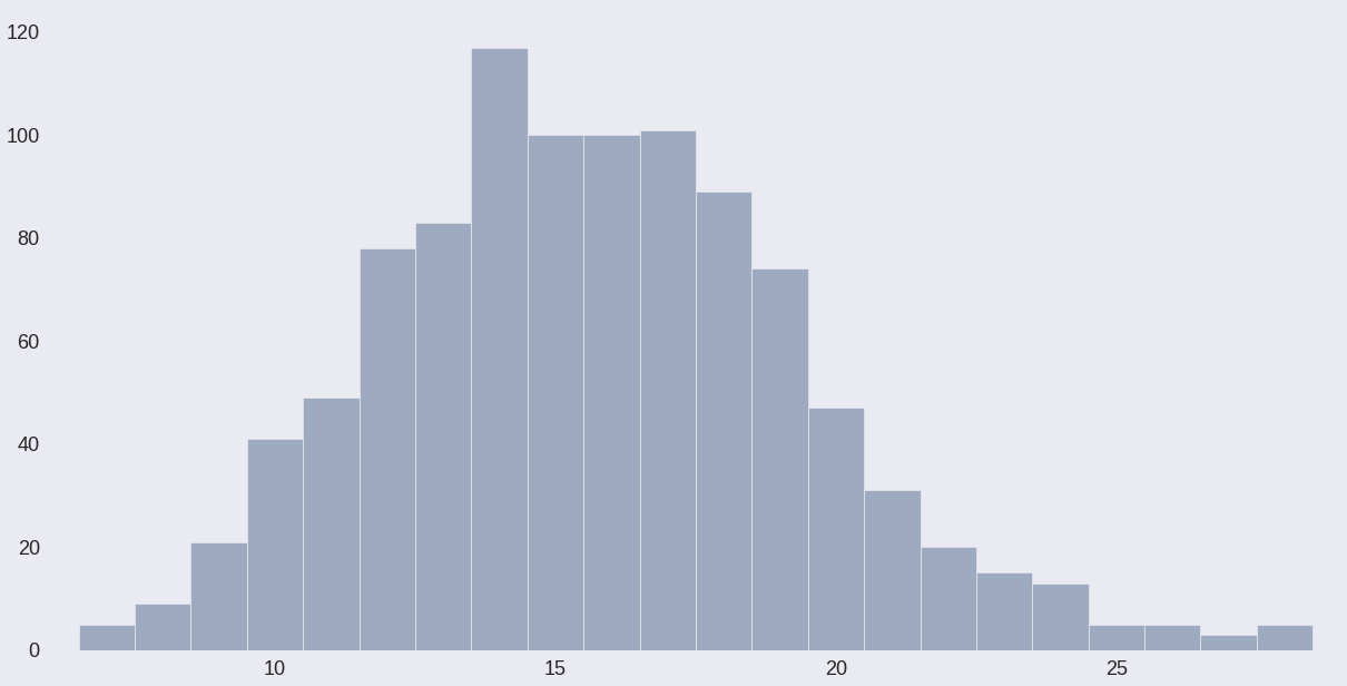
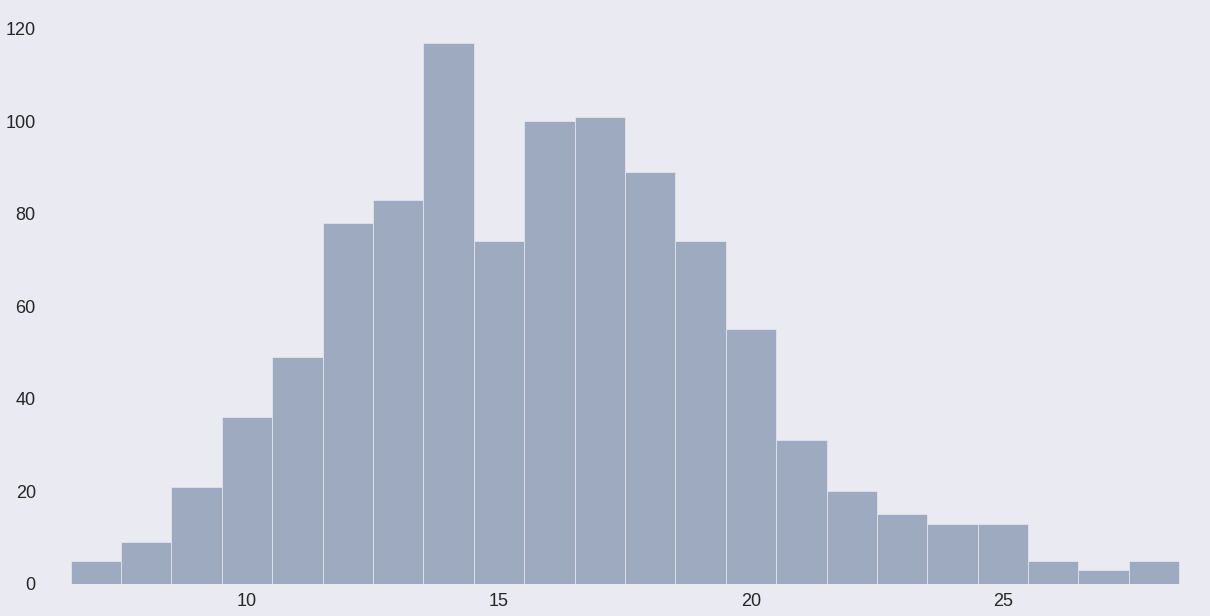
10: 41 -> 36
15: 100 -> 74
20: 47 -> 55
25: 5 -> 13
